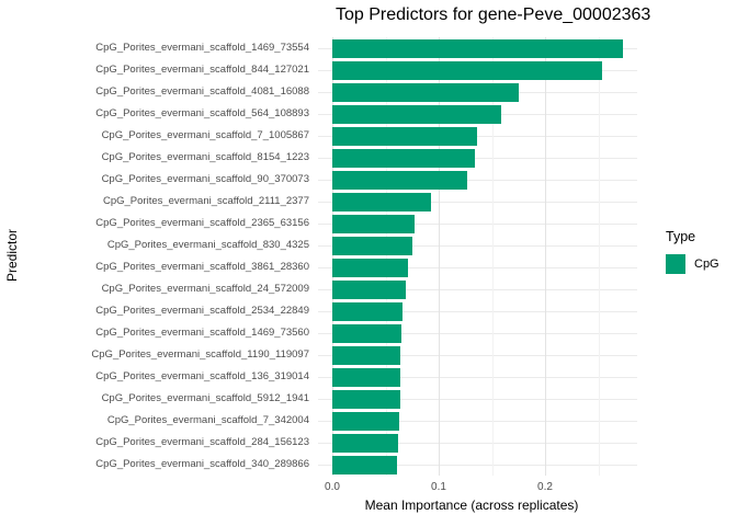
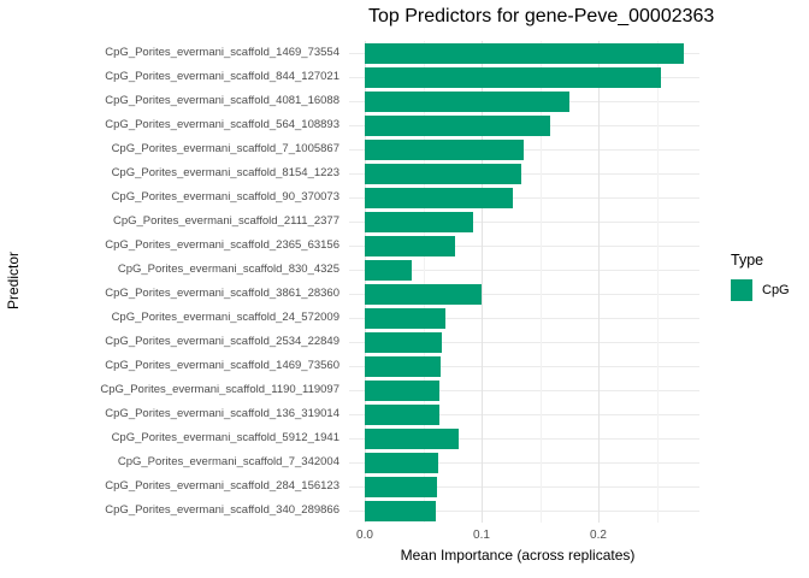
CpG_Porites_evermani_scaffold_830_4325: 0.07 -> 0.04
CpG_Porites_evermani_scaffold_3861_28360: 0.07 -> 0.10
CpG_Porites_evermani_scaffold_5912_1941: 0.06 -> 0.08
